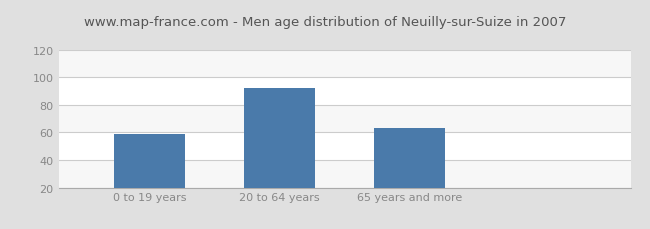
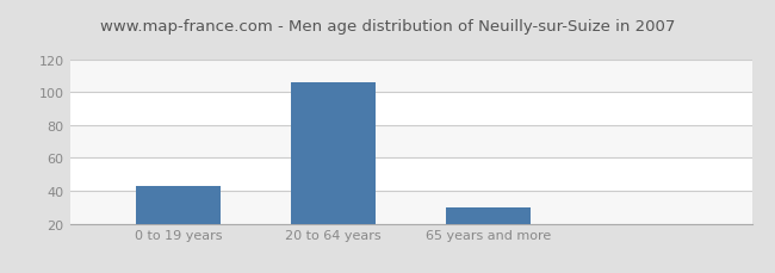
0 to 19 years: 59 -> 43
20 to 64 years: 92 -> 106
65 years and more: 63 -> 30
